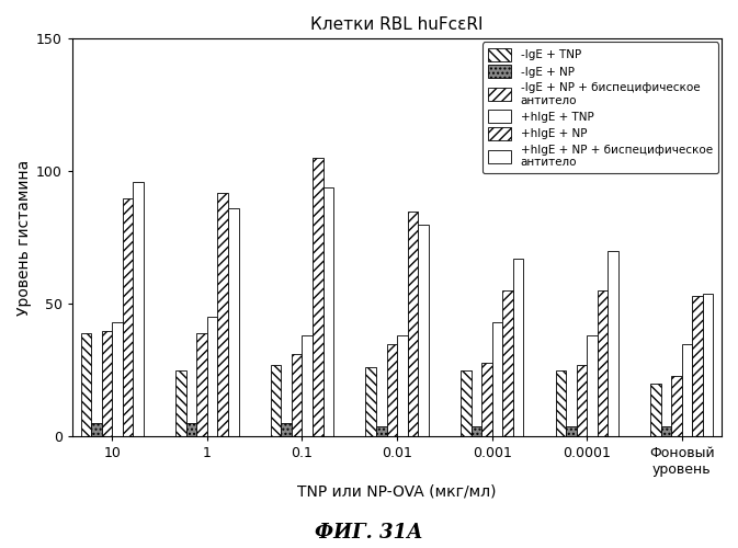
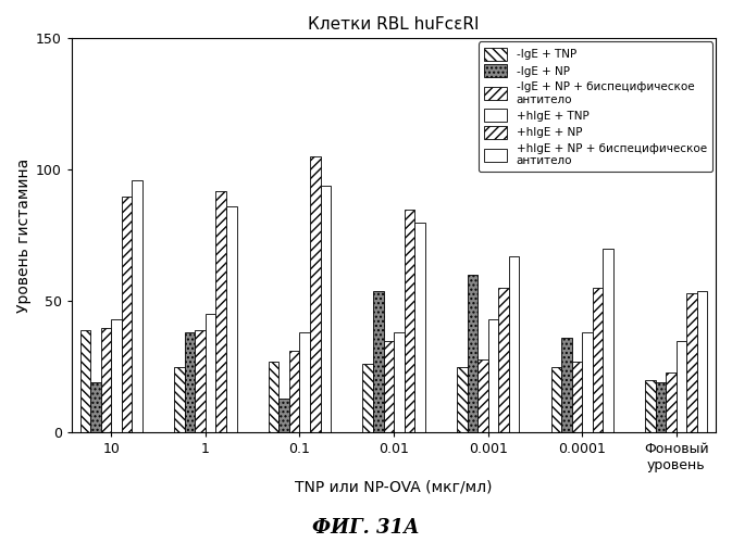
-IgE + NP/10: 5 -> 19
-IgE + NP/1: 5 -> 38
-IgE + NP/0.1: 5 -> 13
-IgE + NP/0.01: 4 -> 54
-IgE + NP/0.001: 4 -> 60
-IgE + NP/0.0001: 4 -> 36
-IgE + NP/Фоновый уровень: 4 -> 19
